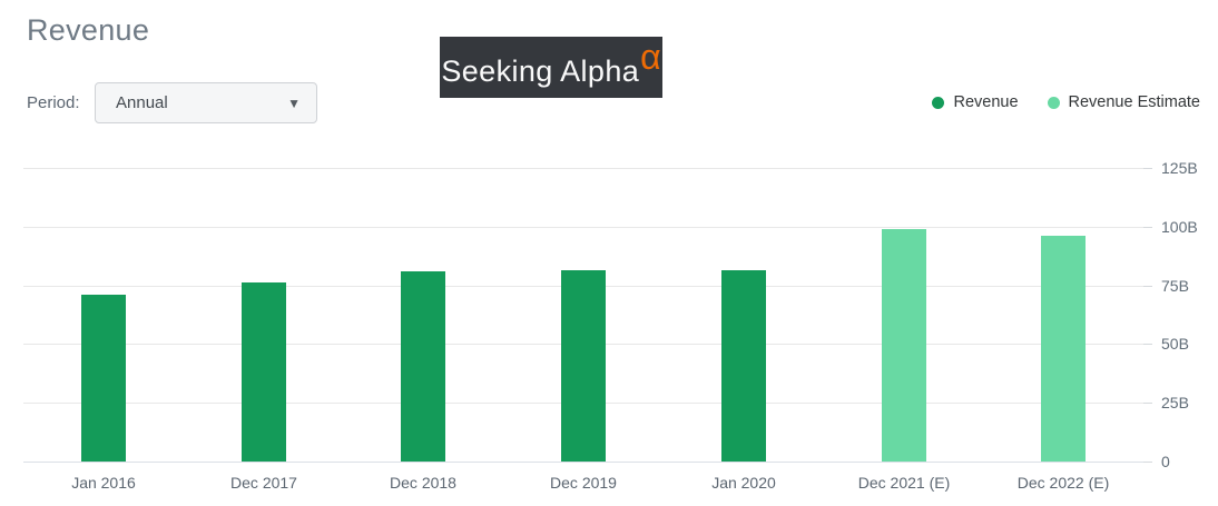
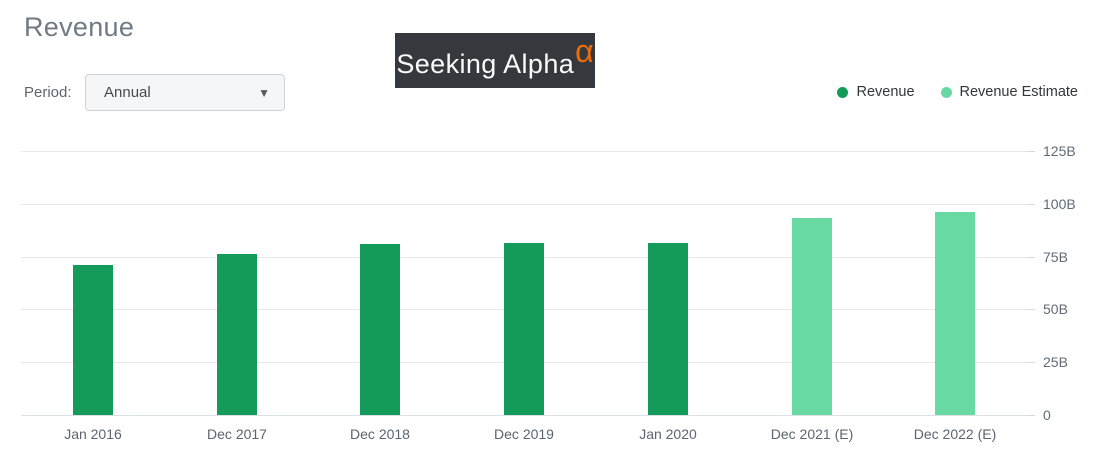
Revenue Estimate/Dec 2021 (E): 99B -> 94B
